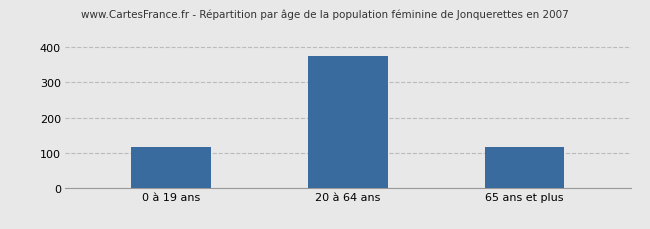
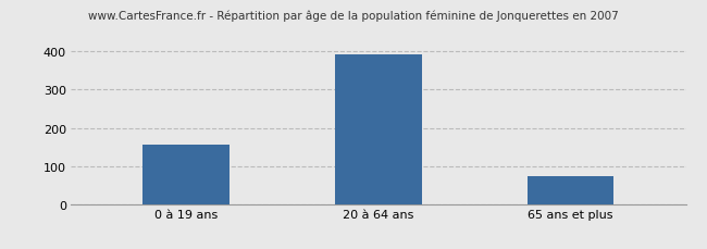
0 à 19 ans: 115 -> 155
20 à 64 ans: 375 -> 392
65 ans et plus: 115 -> 73
